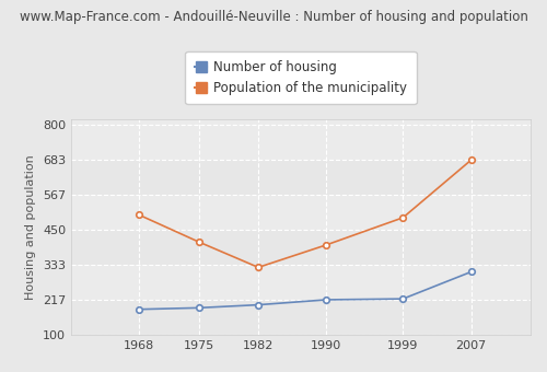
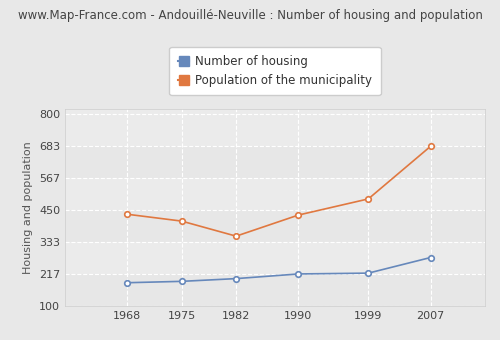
Population of the municipality/1968: 500 -> 435
Population of the municipality/1982: 325 -> 355
Population of the municipality/1990: 400 -> 432
Number of housing/2007: 310 -> 277
